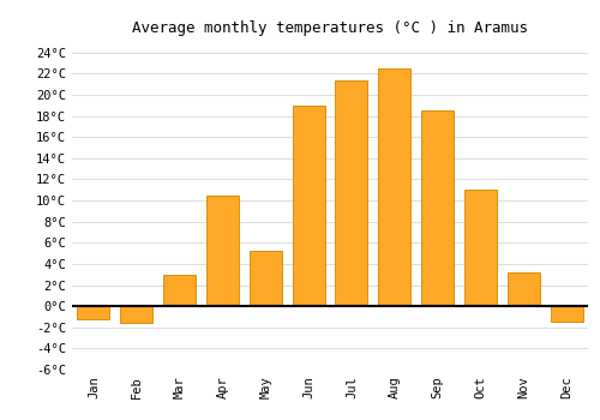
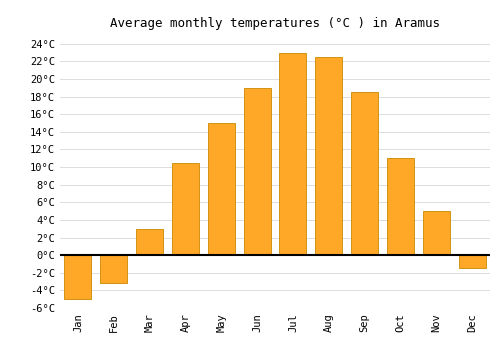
Jan: -1.2°C -> -5.0°C
Feb: -1.6°C -> -3.2°C
May: 5.2°C -> 15.0°C
Jul: 21.4°C -> 23.0°C
Nov: 3.2°C -> 5.0°C
